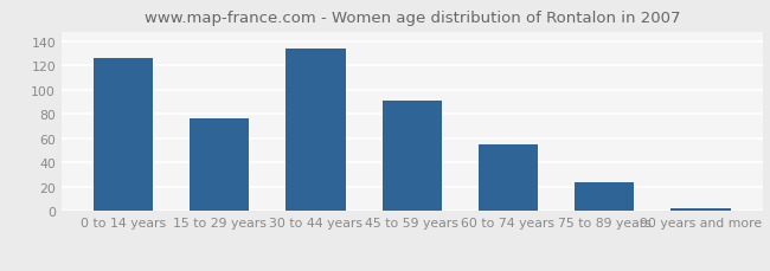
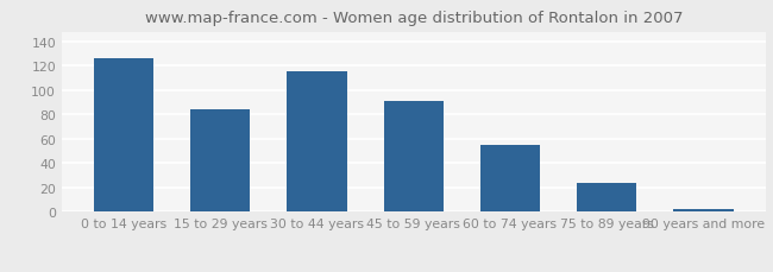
15 to 29 years: 76 -> 84
30 to 44 years: 134 -> 115
